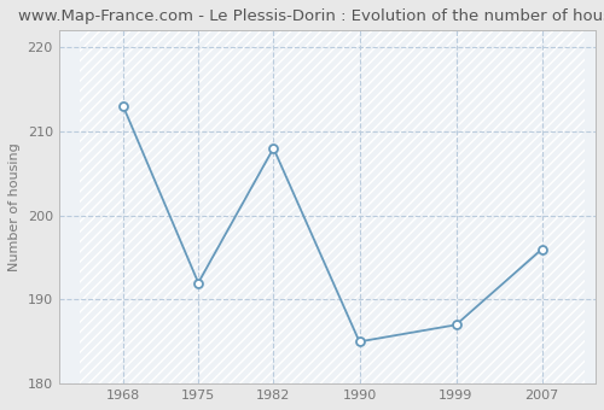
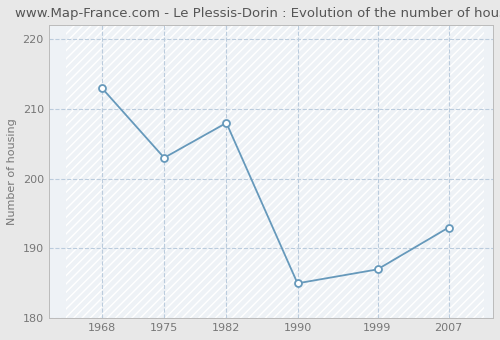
1975: 192 -> 203
2007: 196 -> 193
